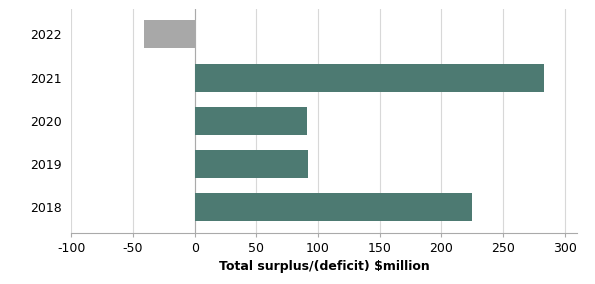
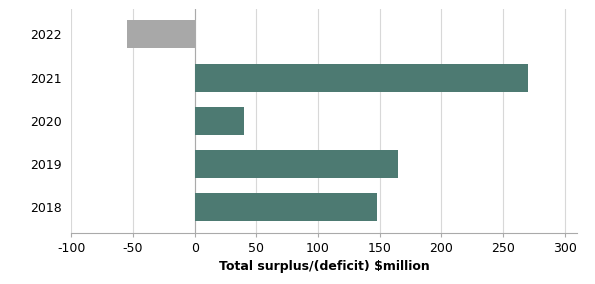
2022: -41 -> -55
2021: 283 -> 270
2020: 91 -> 40
2019: 92 -> 165
2018: 225 -> 148
